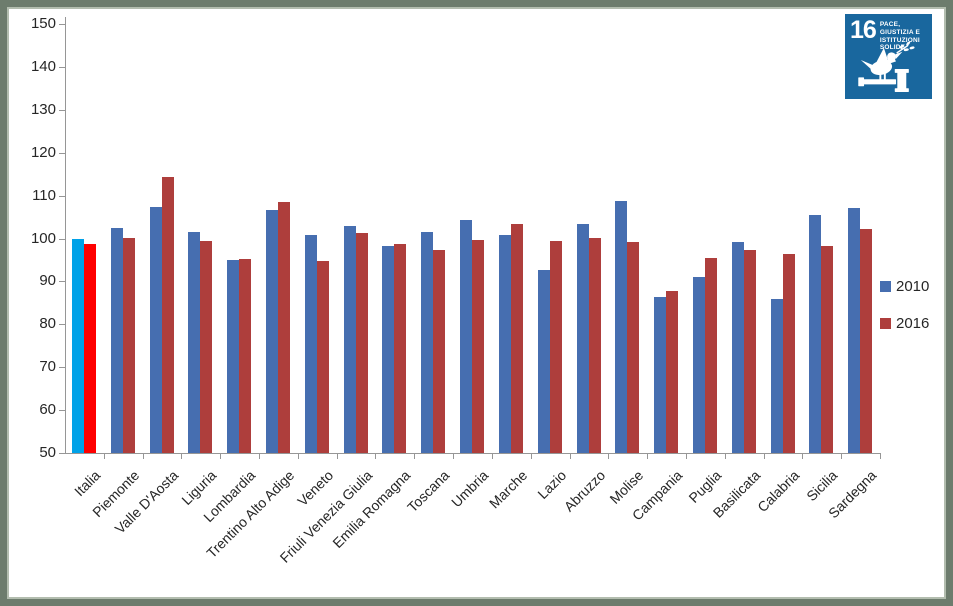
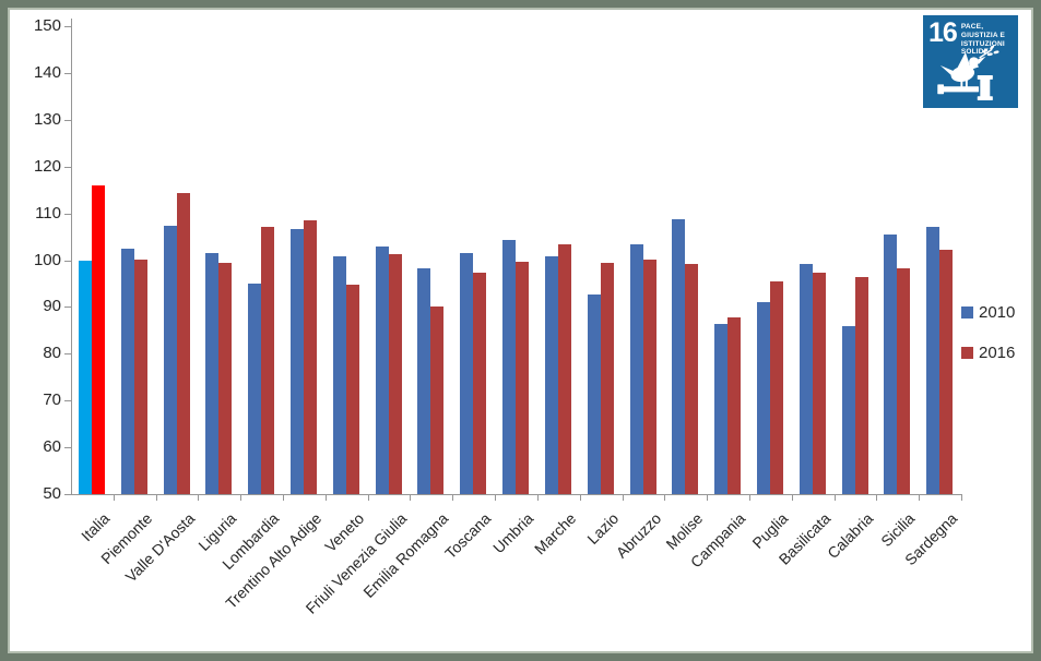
2016/Italia: 99 -> 116
2016/Lombardia: 95 -> 107
2016/Emilia Romagna: 99 -> 90
